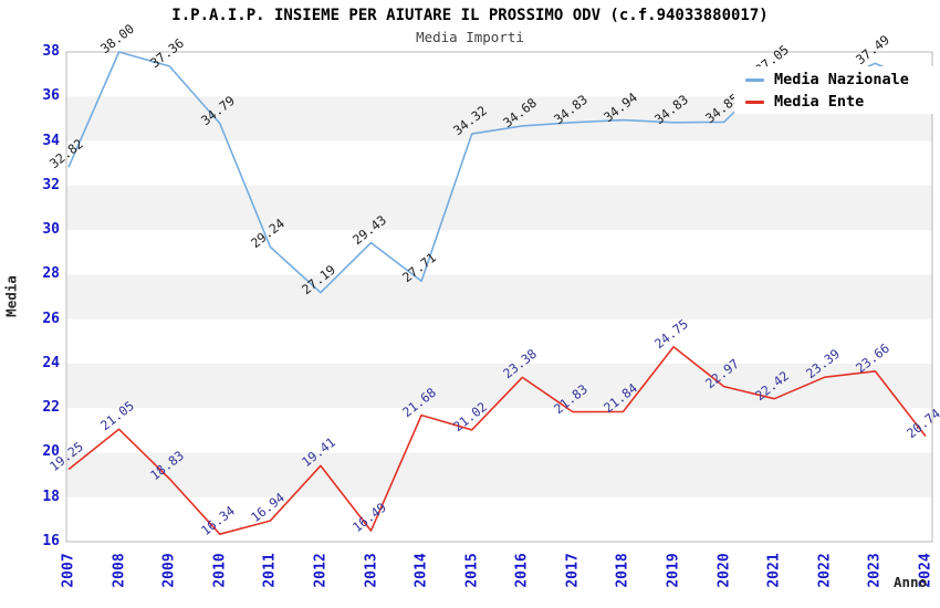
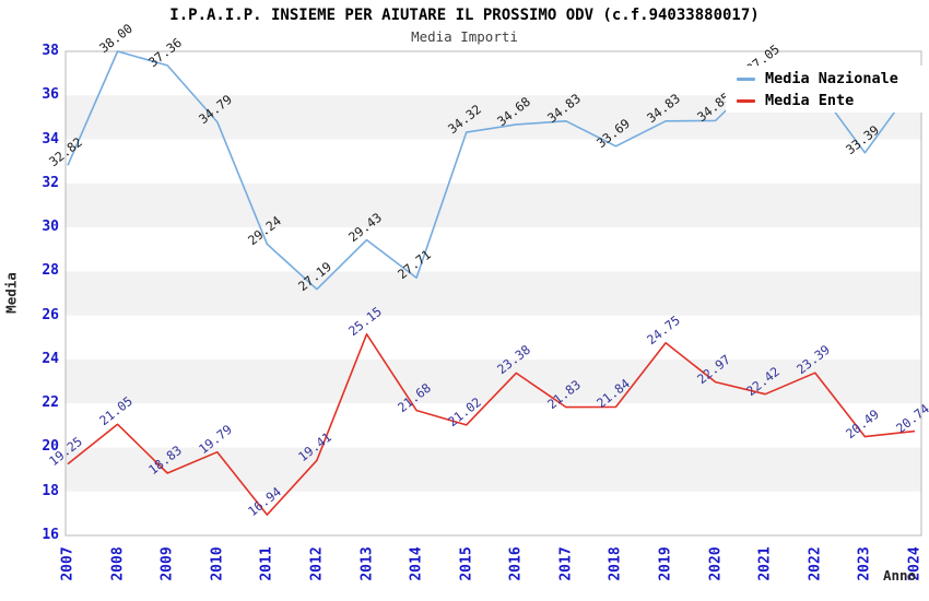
Media Ente/2010: 16.34 -> 19.79
Media Ente/2013: 16.49 -> 25.15
Media Nazionale/2018: 34.94 -> 33.69
Media Nazionale/2023: 37.49 -> 33.39
Media Ente/2023: 23.66 -> 20.49
